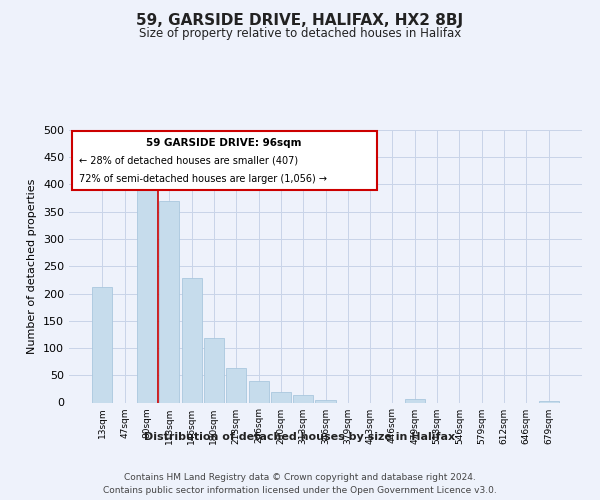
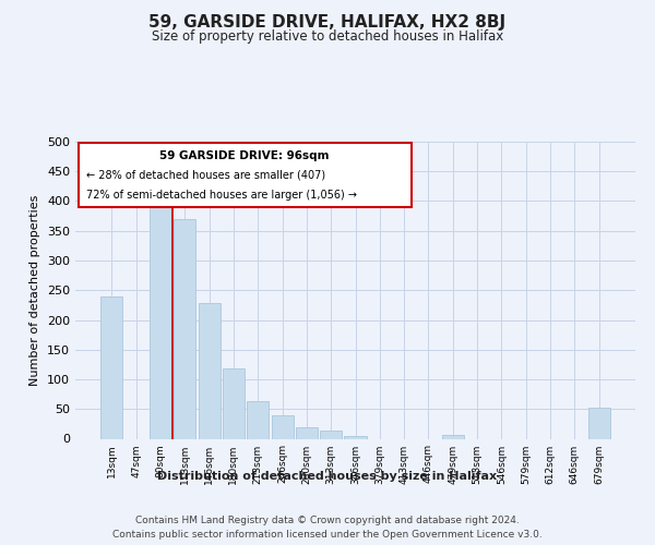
13sqm: 212 -> 240
679sqm: 2 -> 52
